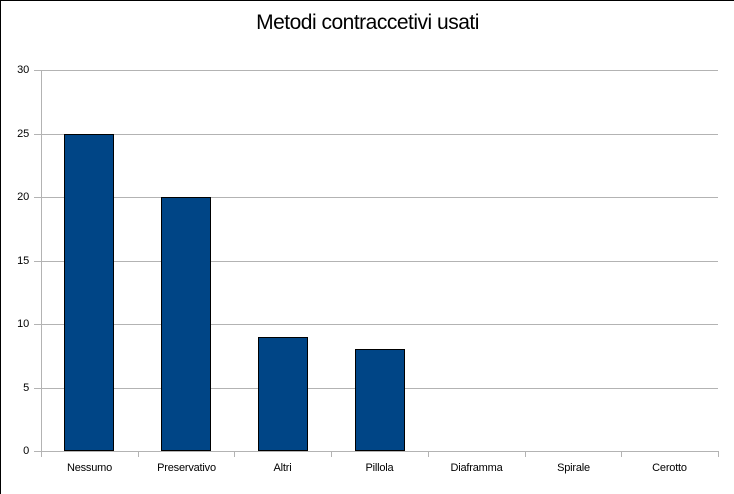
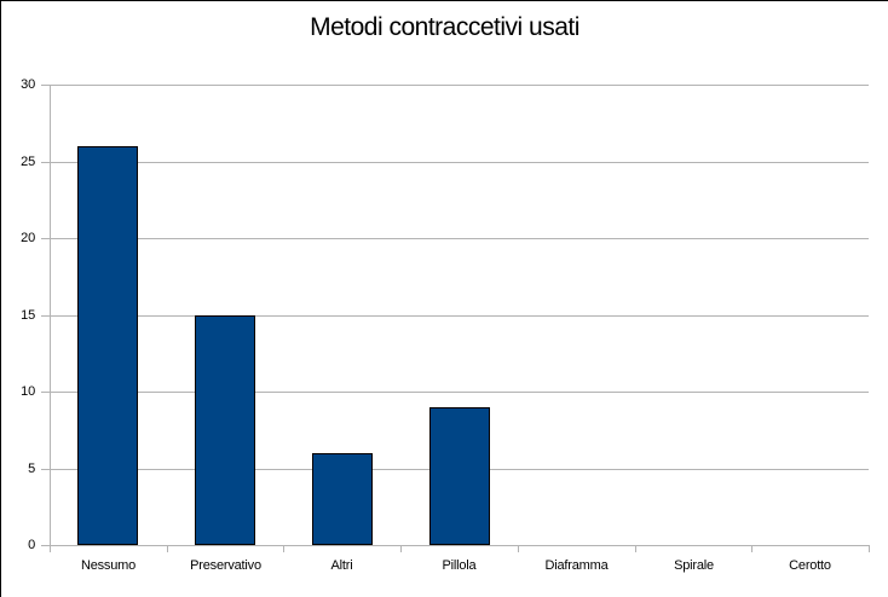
Nessumo: 25 -> 26
Preservativo: 20 -> 15
Altri: 9 -> 6
Pillola: 8 -> 9
